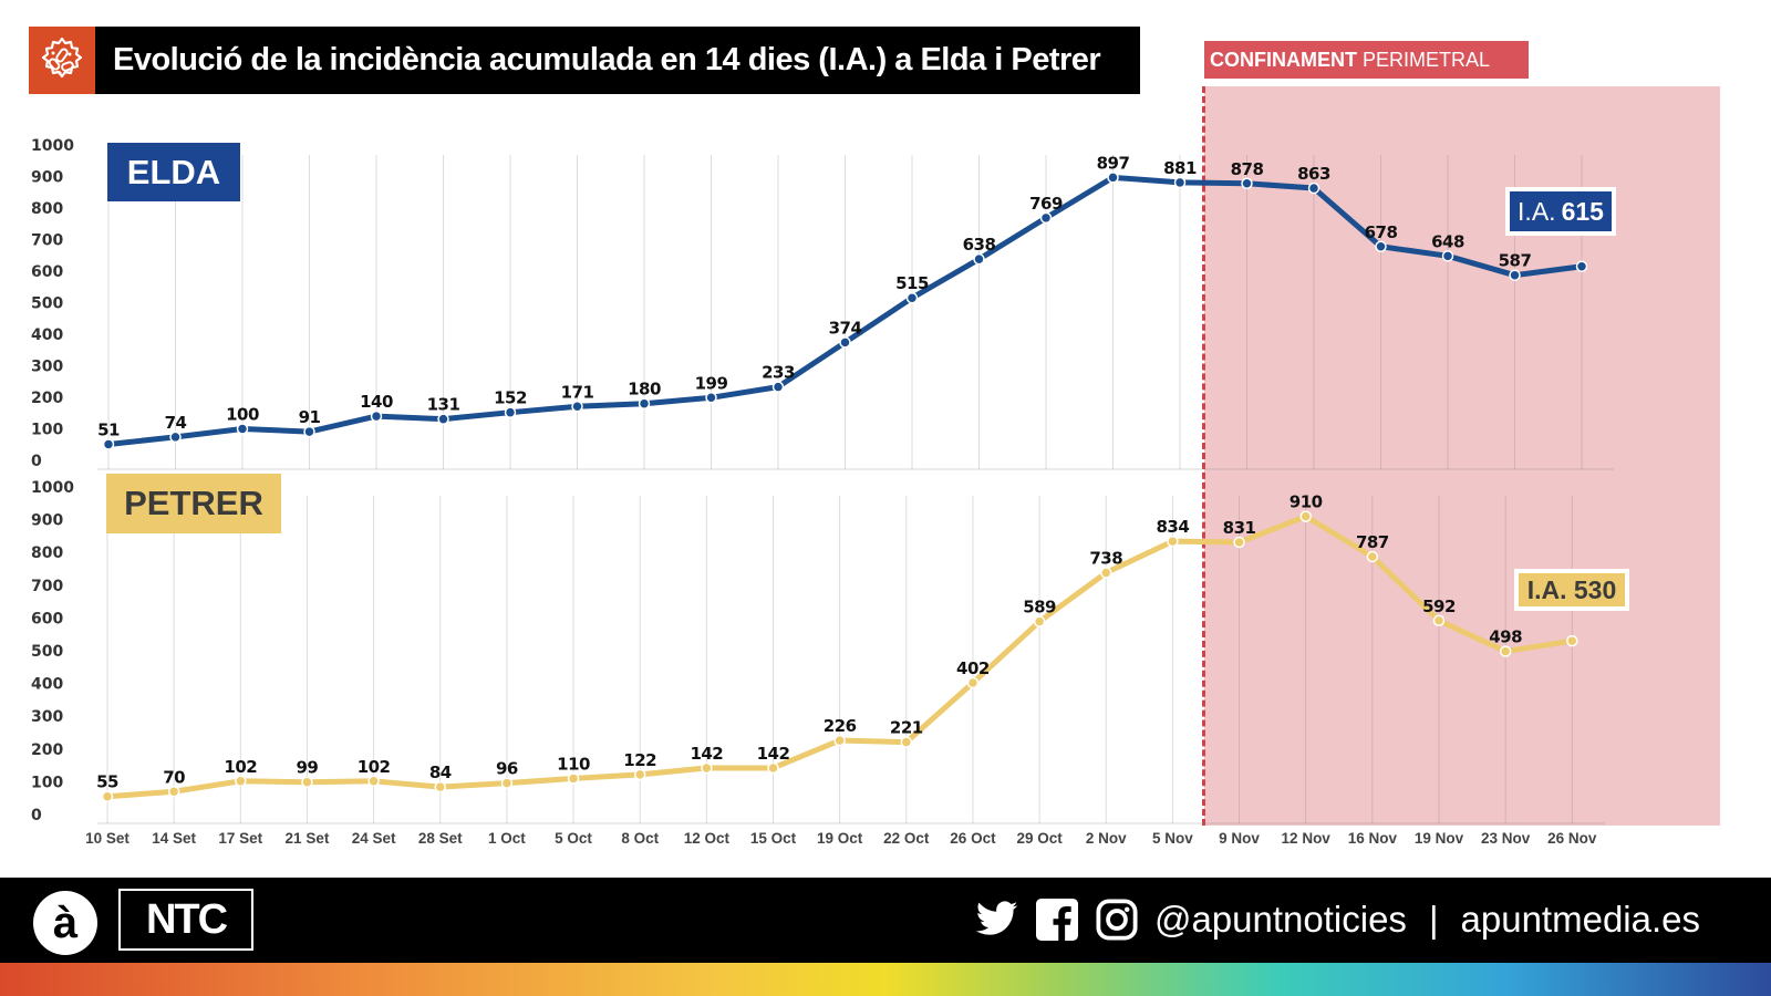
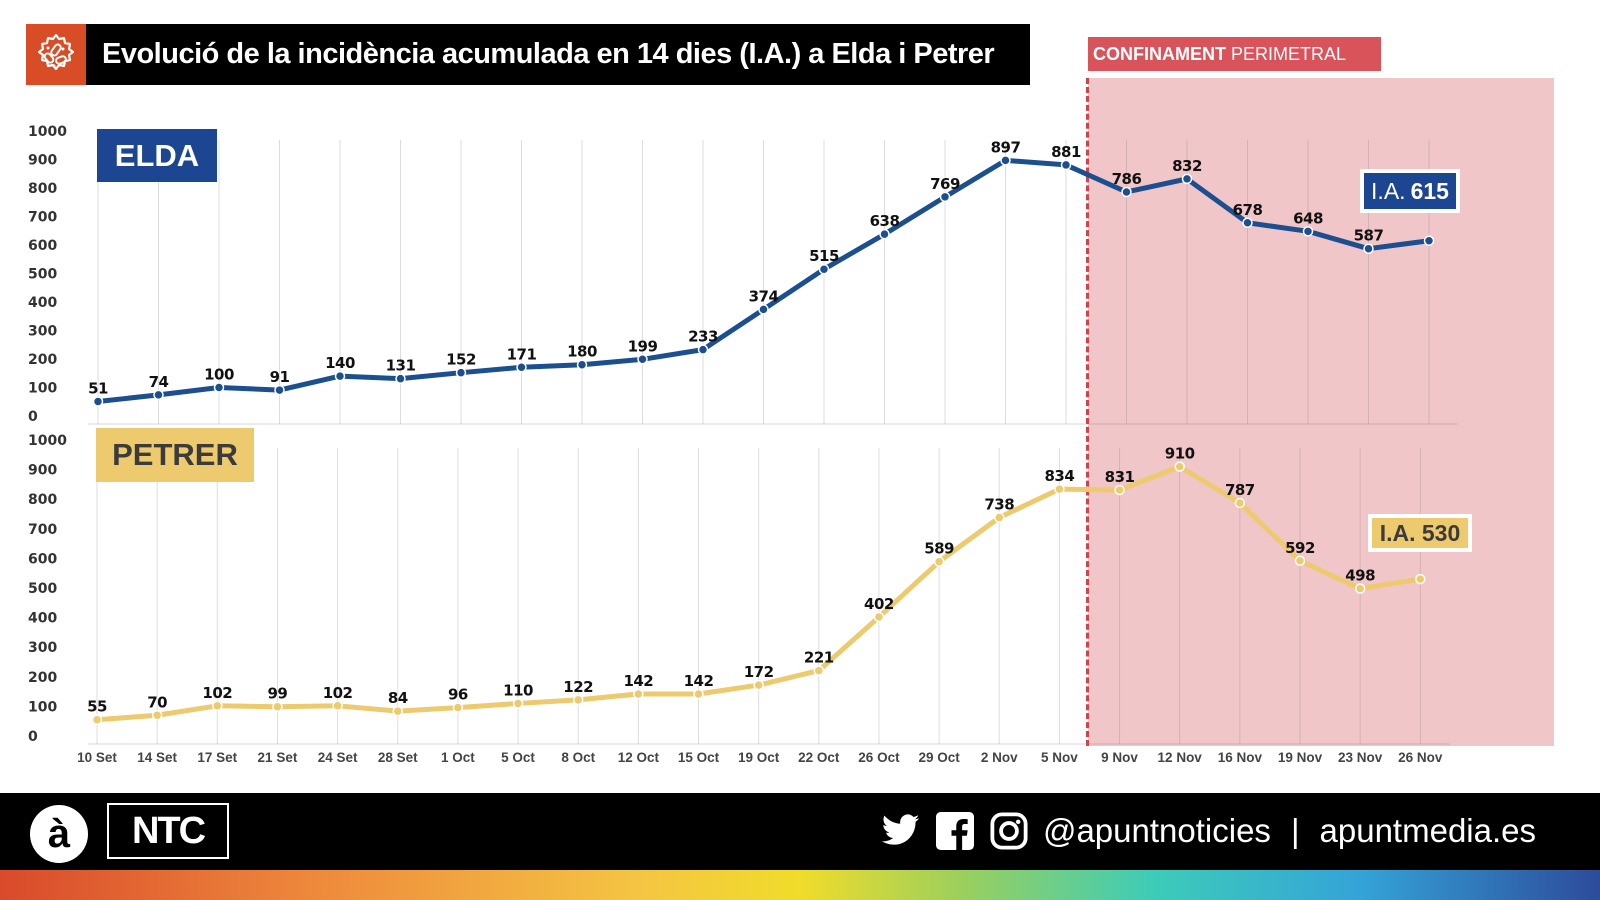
ELDA/9 Nov: 878 -> 786
ELDA/12 Nov: 863 -> 832
PETRER/19 Oct: 226 -> 172
